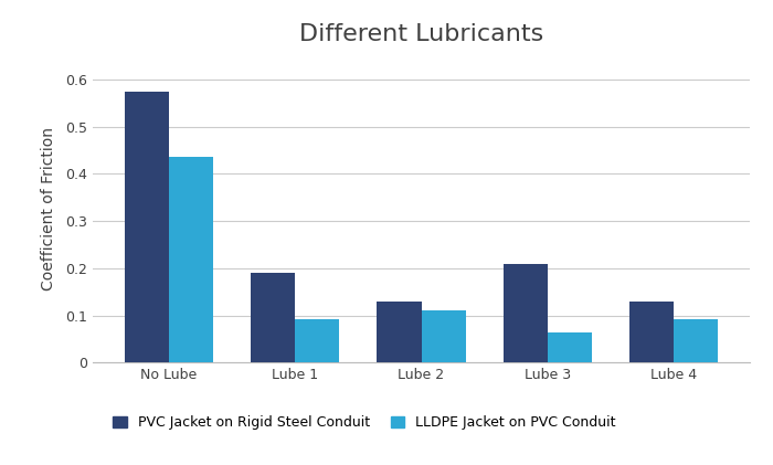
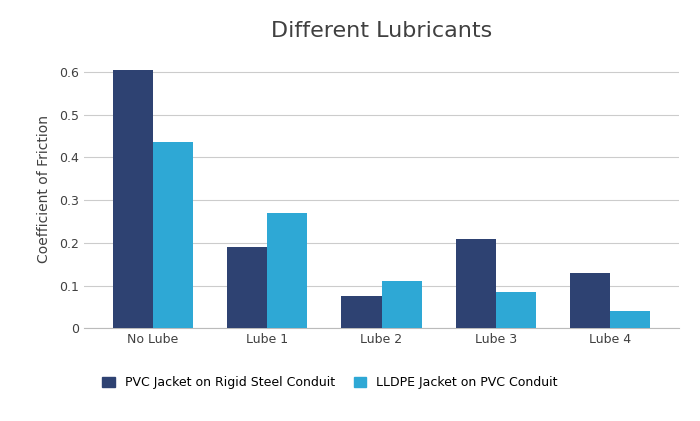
PVC Jacket on Rigid Steel Conduit/No Lube: 0.575 -> 0.605
LLDPE Jacket on PVC Conduit/Lube 1: 0.093 -> 0.270
PVC Jacket on Rigid Steel Conduit/Lube 2: 0.130 -> 0.075
LLDPE Jacket on PVC Conduit/Lube 3: 0.063 -> 0.085
LLDPE Jacket on PVC Conduit/Lube 4: 0.092 -> 0.040
